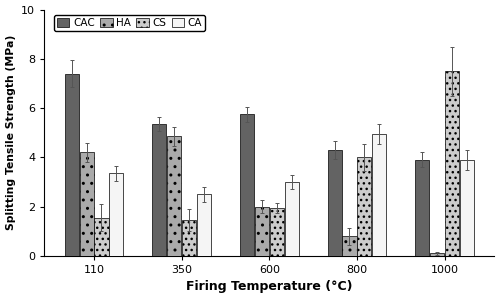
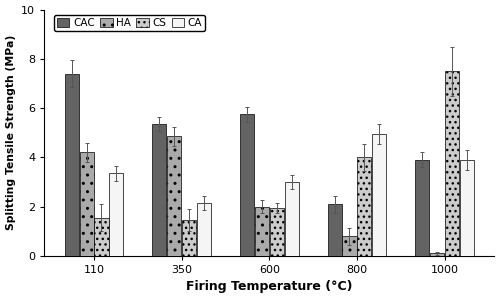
CA/350: 2.50 -> 2.15
CAC/800: 4.30 -> 2.10
